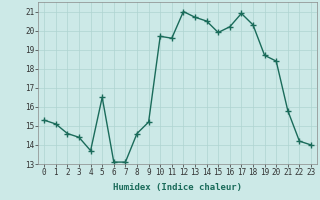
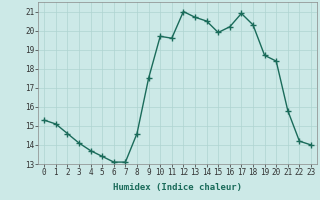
3: 14.4 -> 14.1
5: 16.5 -> 13.4
9: 15.2 -> 17.5
